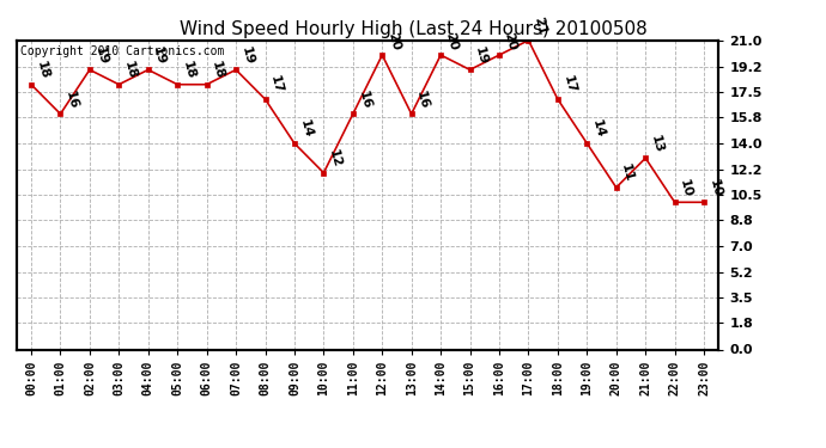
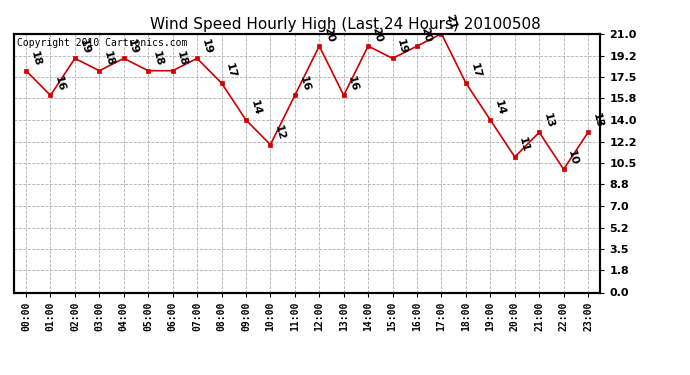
23:00: 10 -> 13
